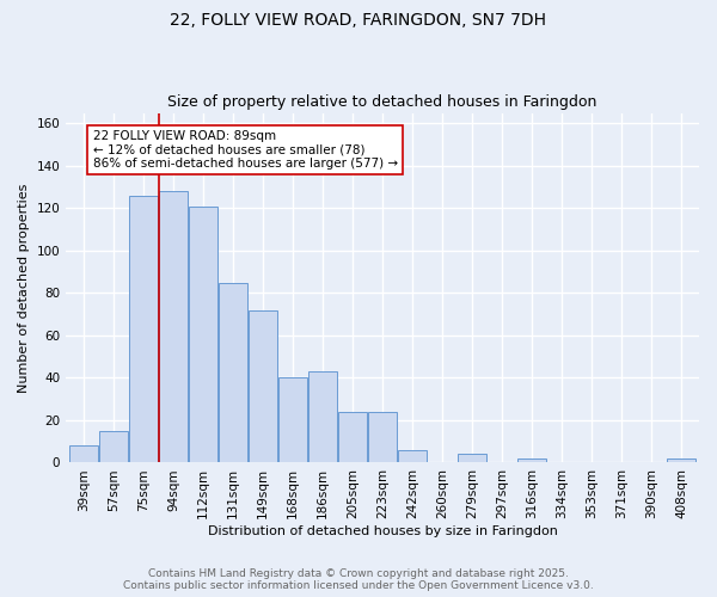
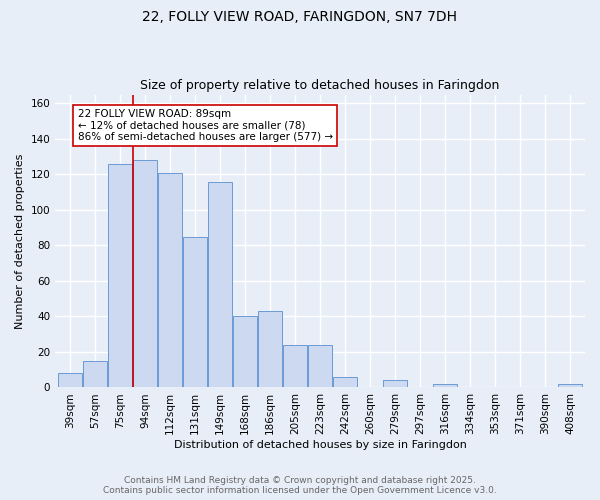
149sqm: 72 -> 116
